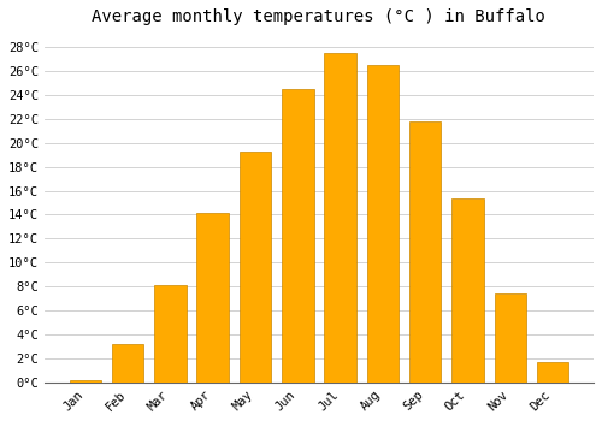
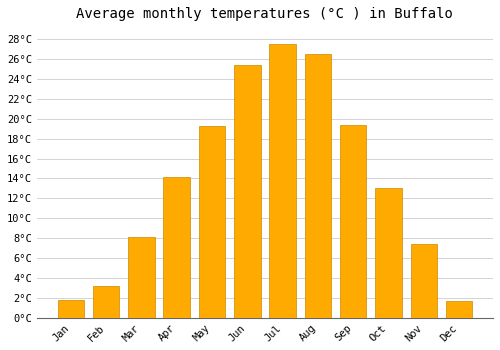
Jan: 0.2°C -> 1.8°C
Jun: 24.5°C -> 25.4°C
Sep: 21.8°C -> 19.4°C
Oct: 15.3°C -> 13.0°C
